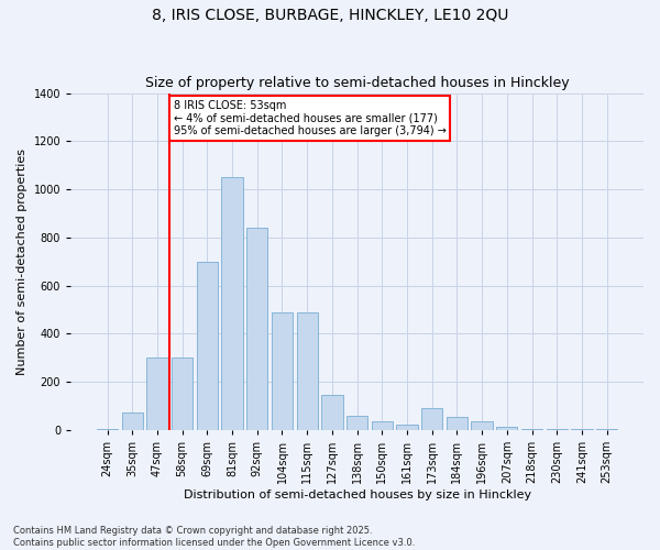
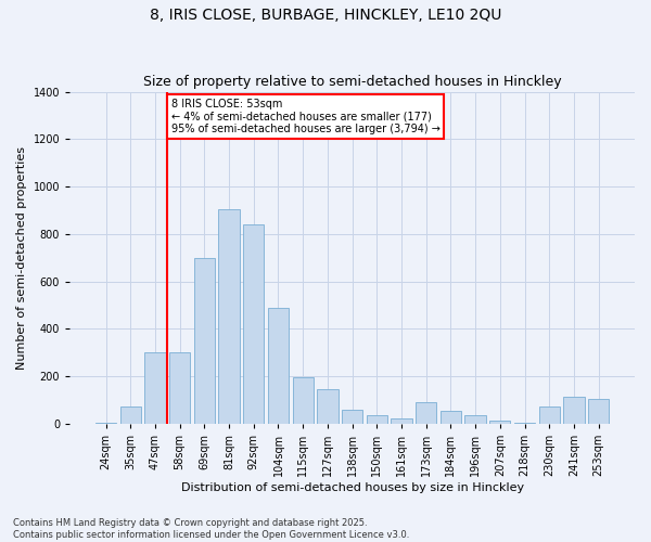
81sqm: 1050 -> 905
115sqm: 490 -> 195
230sqm: 5 -> 75
241sqm: 3 -> 115
253sqm: 5 -> 105
